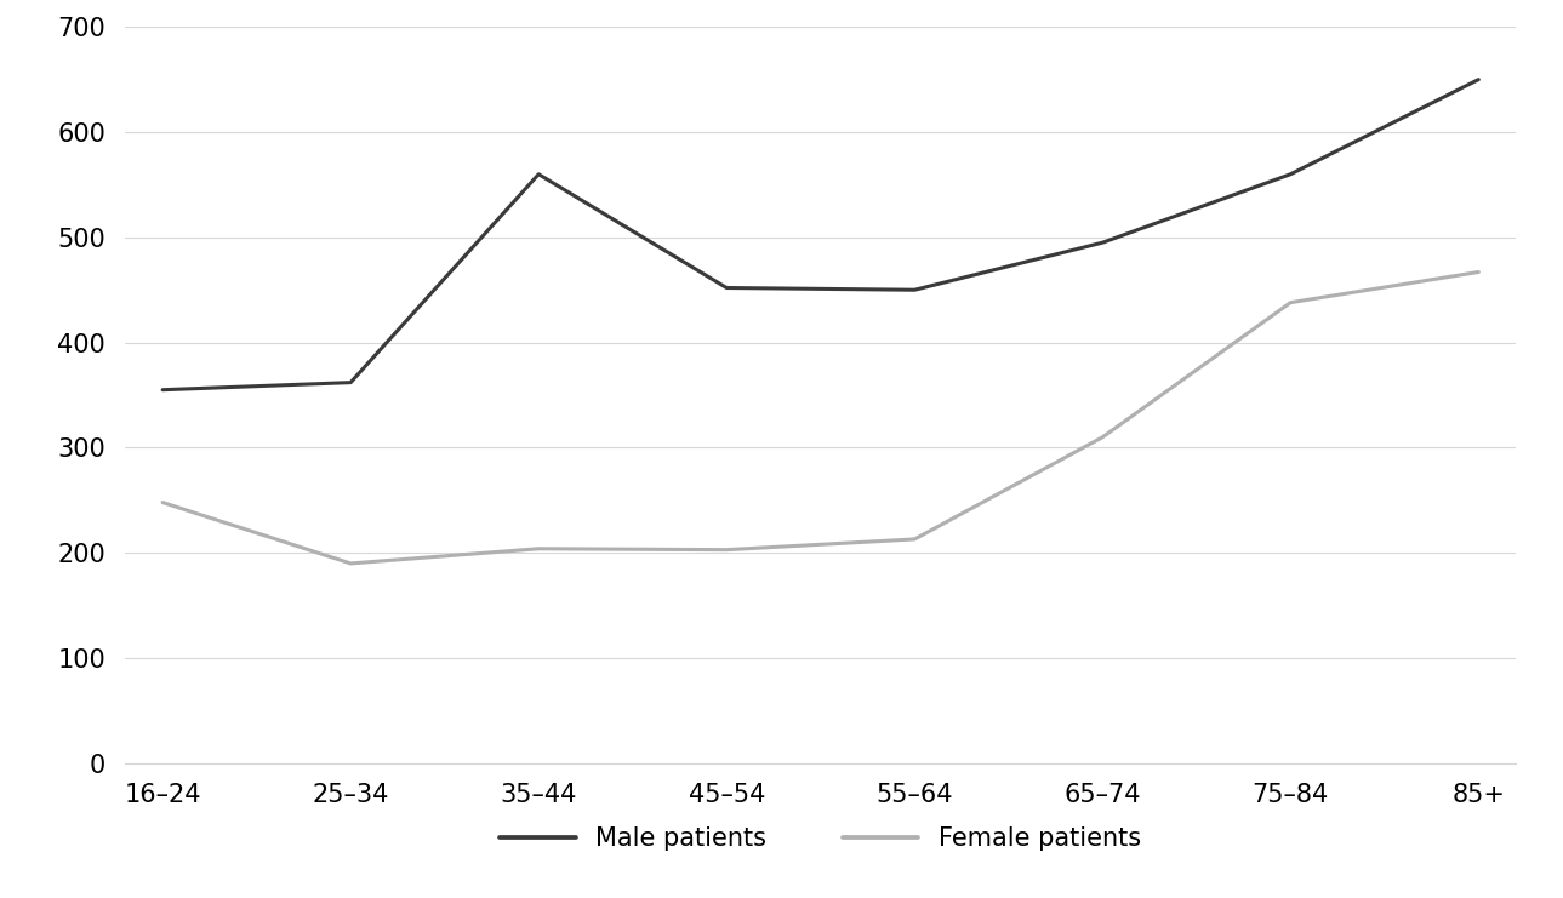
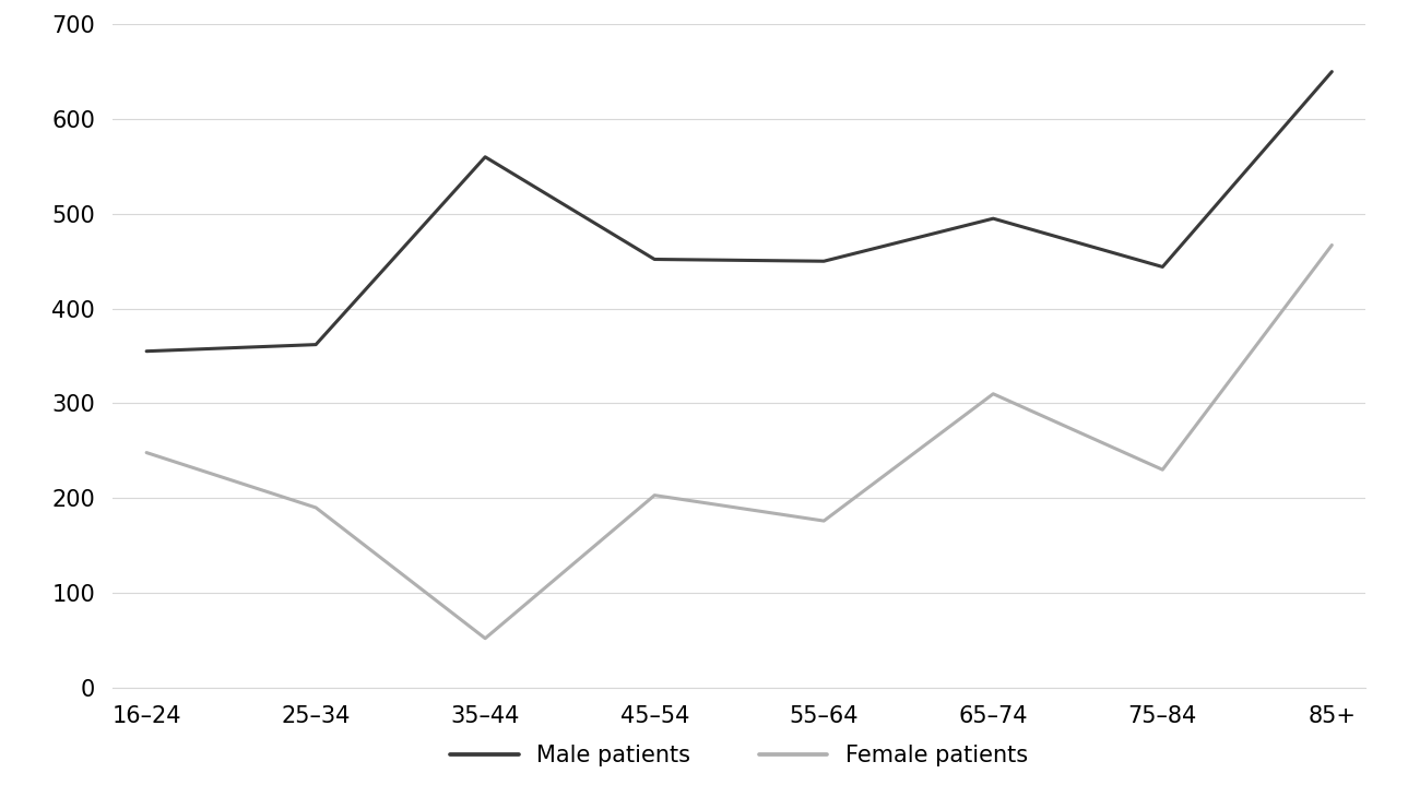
Female patients/35–44: 204 -> 52
Female patients/55–64: 213 -> 176
Male patients/75–84: 560 -> 444
Female patients/75–84: 438 -> 230
